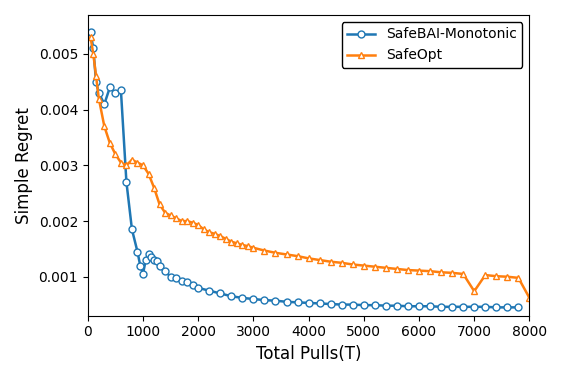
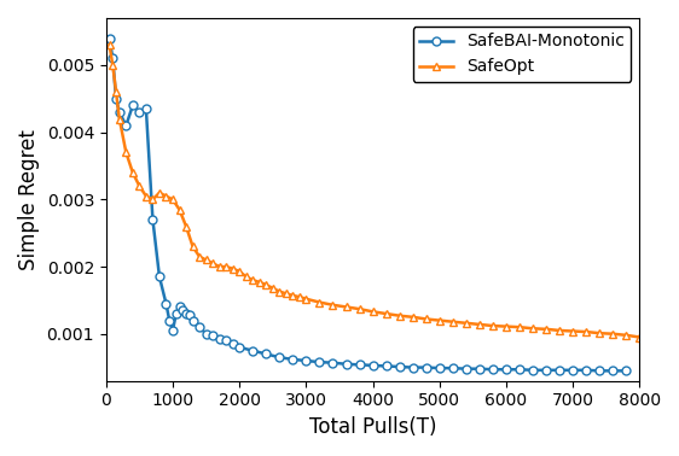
SafeOpt/7000: 0.00074 -> 0.00104
SafeOpt/8000: 0.00062 -> 0.00095
